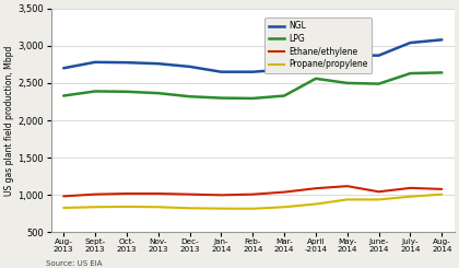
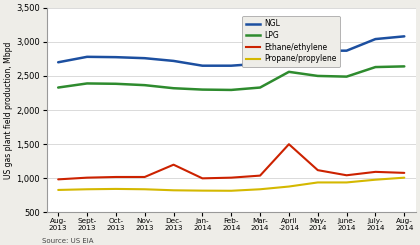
Ethane/ethylene/Dec- 2013: 1,010 -> 1,200
Ethane/ethylene/April -2014: 1,090 -> 1,500
